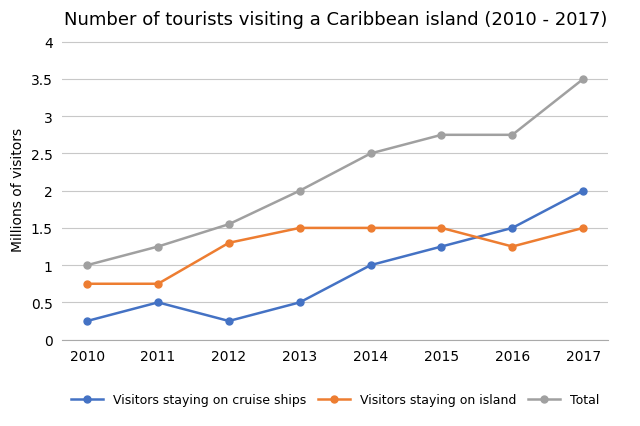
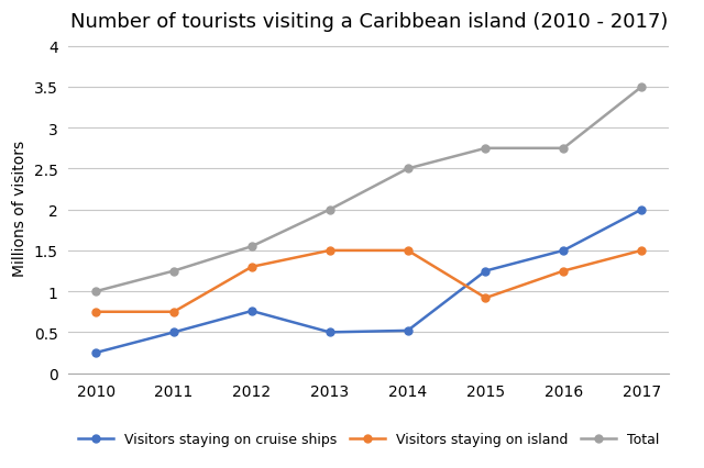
Visitors staying on cruise ships/2012: 0.25 -> 0.76
Visitors staying on cruise ships/2014: 1.00 -> 0.52
Visitors staying on island/2015: 1.50 -> 0.92
